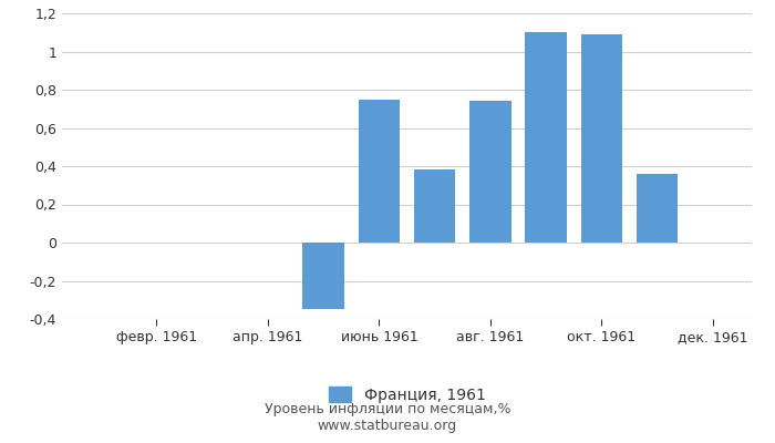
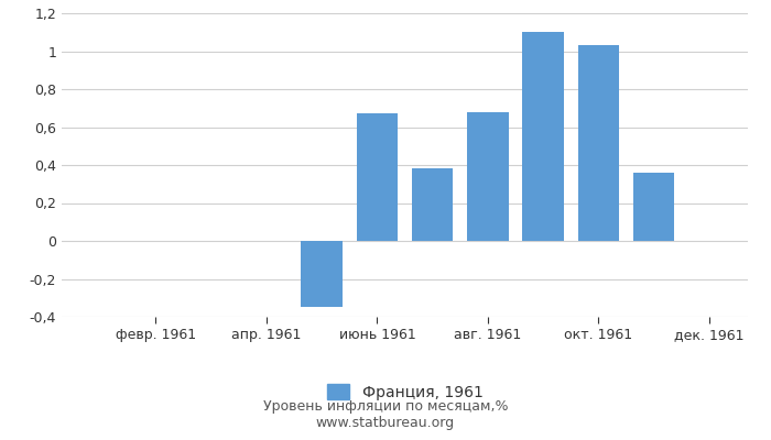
июнь 1961: 0,75 -> 0,67
авг. 1961: 0,74 -> 0,68
окт. 1961: 1,09 -> 1,03
